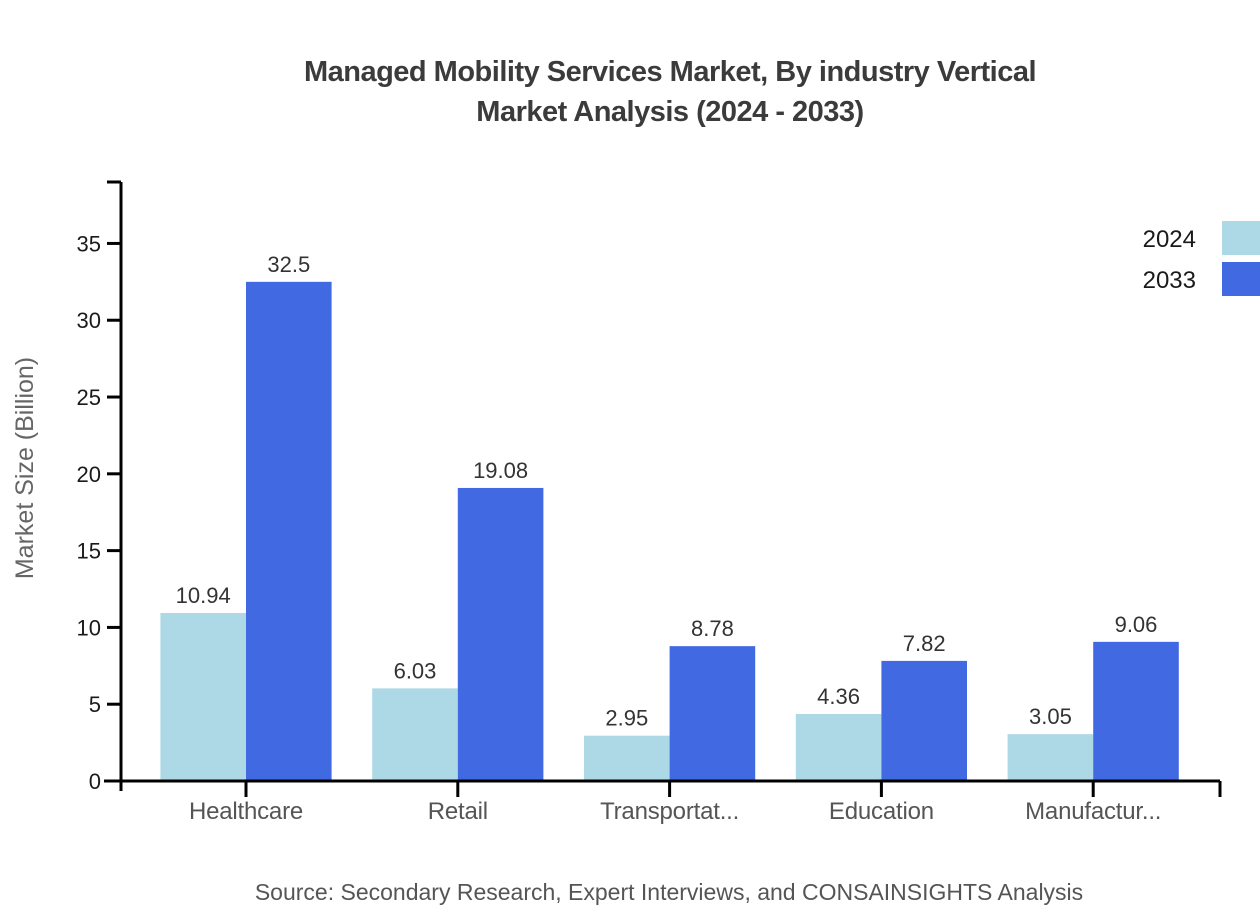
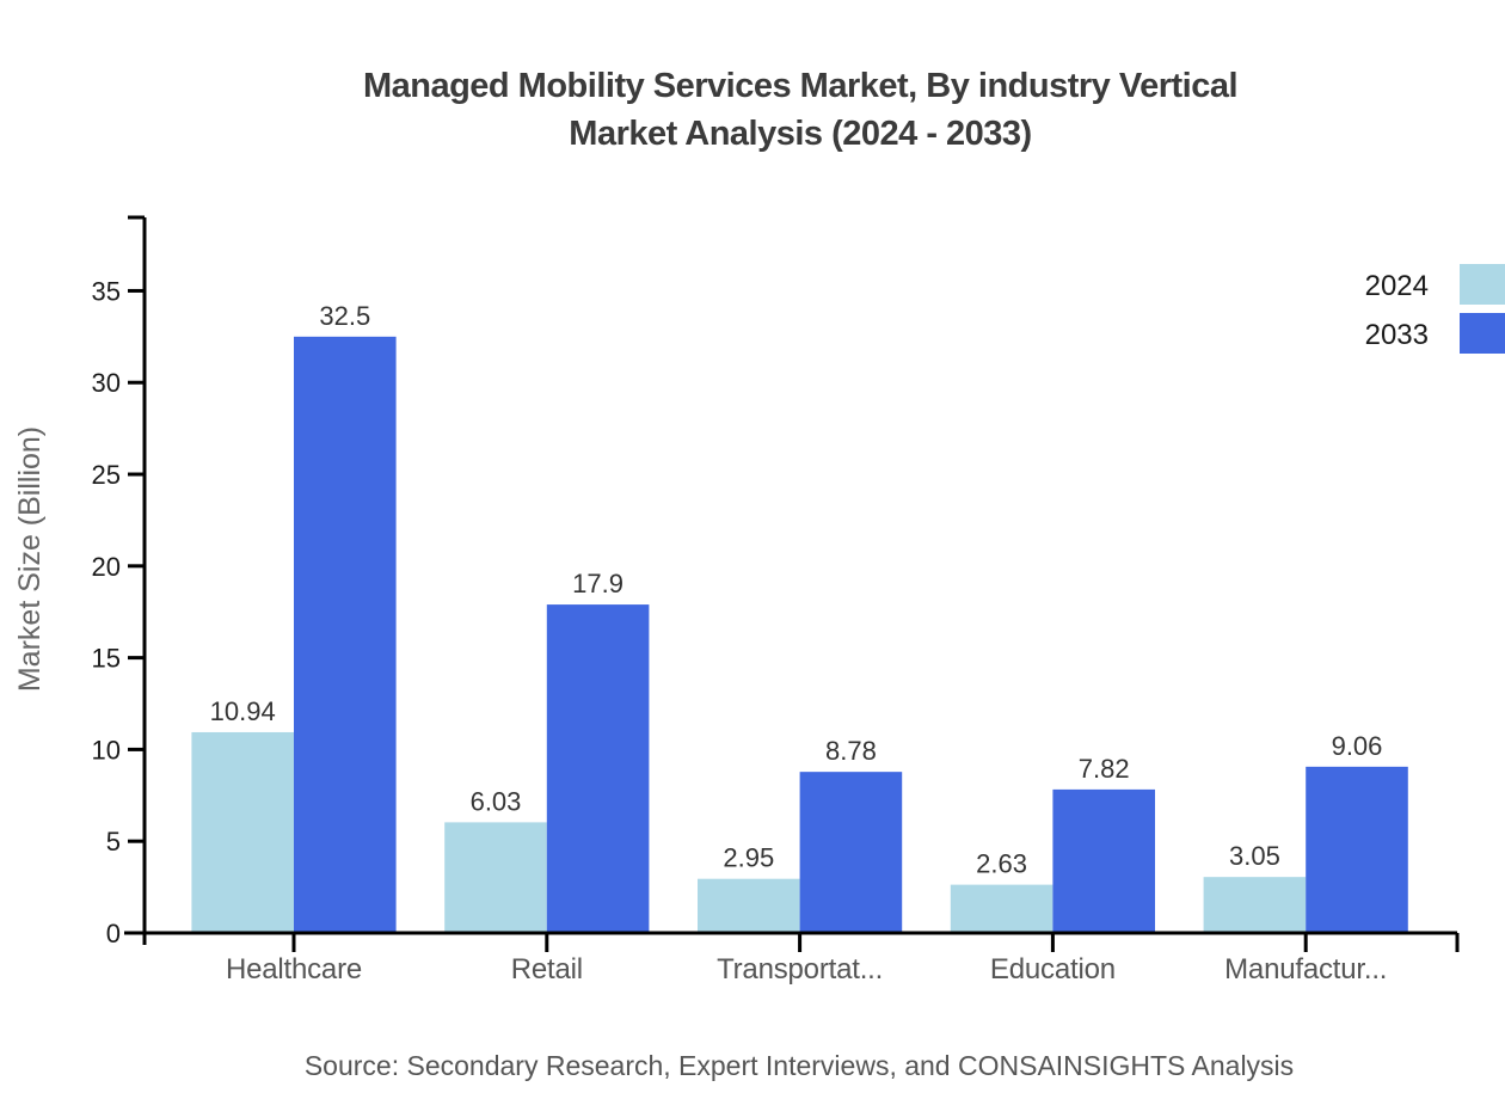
2033/Retail: 19.08 -> 17.9
2024/Education: 4.36 -> 2.63
